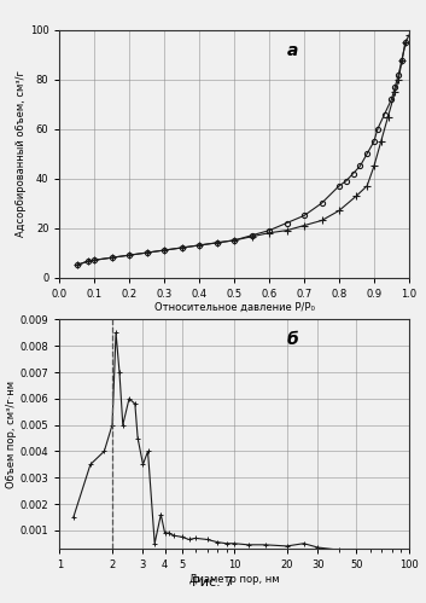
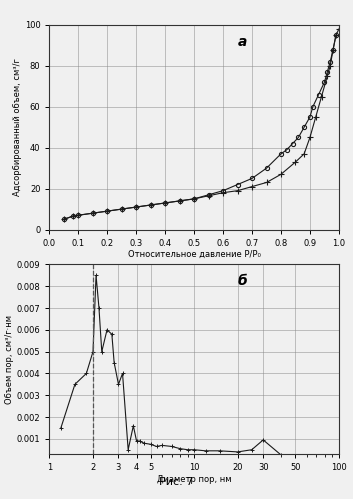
30: 0.00035 -> 0.00095
